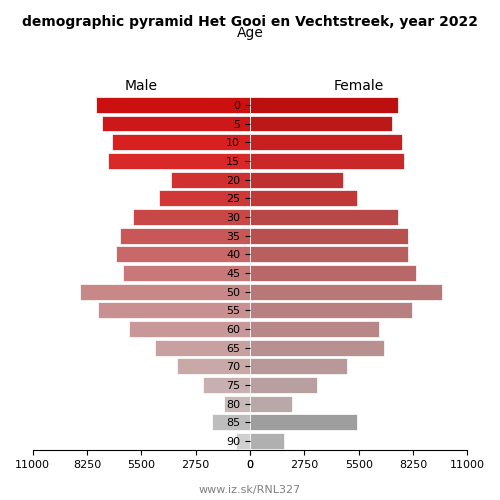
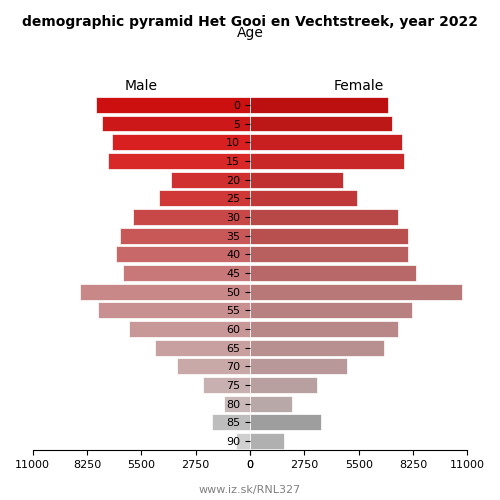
Female/0: 7500 -> 7000
Female/50: 9700 -> 10700
Female/60: 6500 -> 7500
Female/85: 5400 -> 3600
